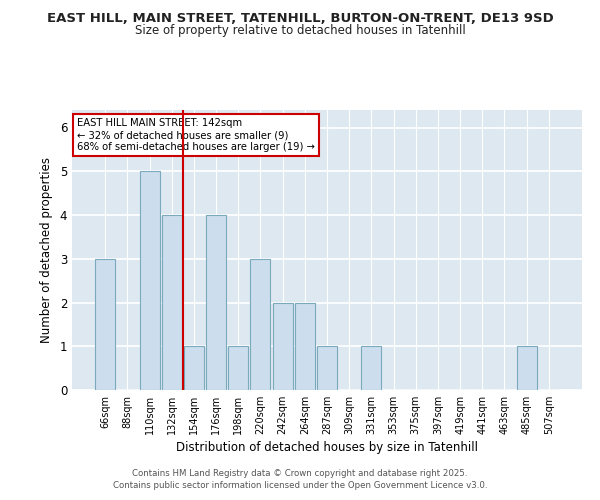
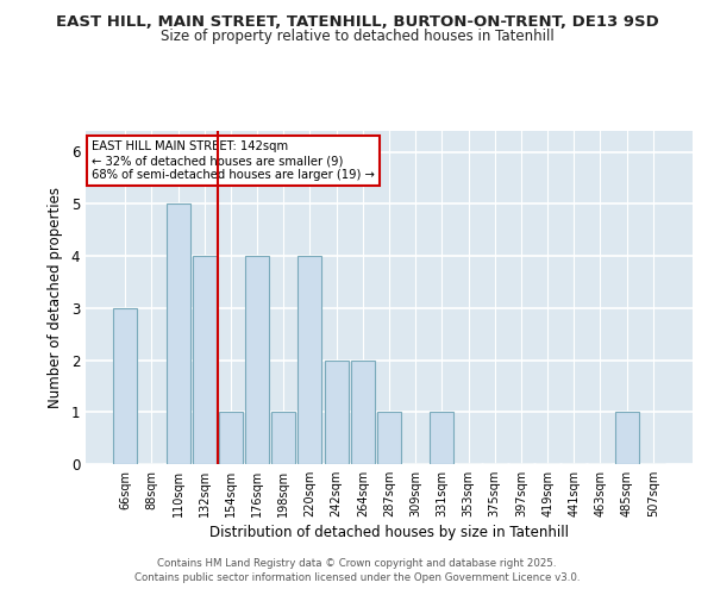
220sqm: 3 -> 4
